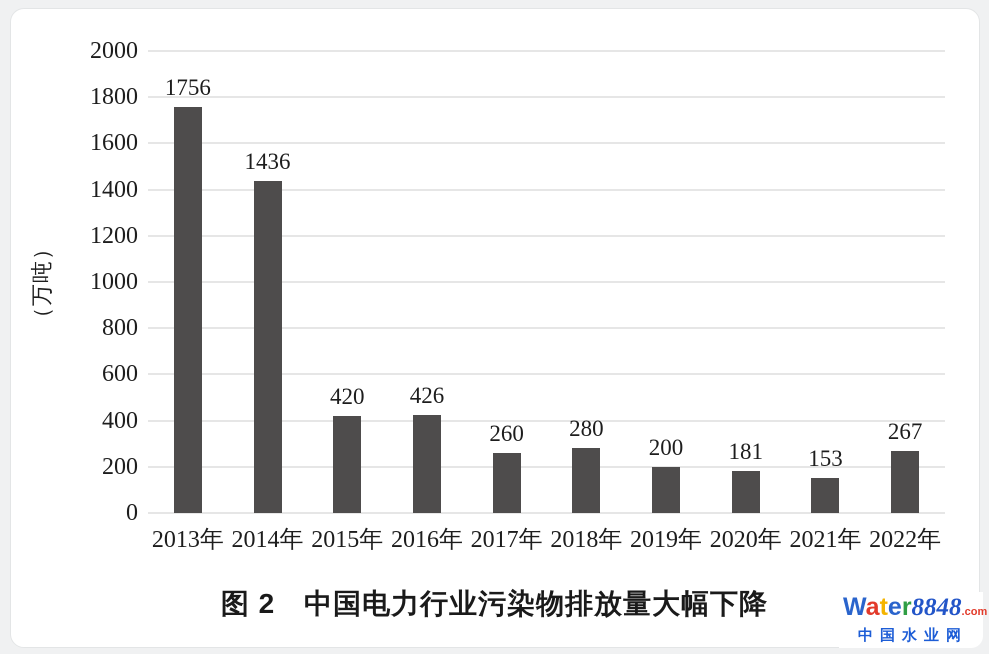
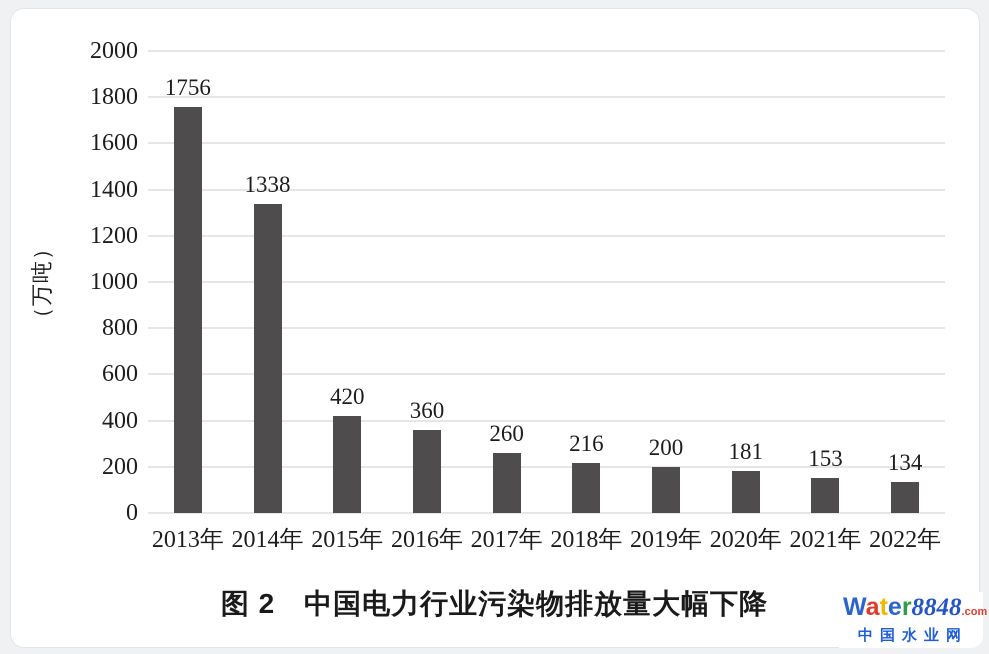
2014年: 1436 -> 1338
2016年: 426 -> 360
2018年: 280 -> 216
2022年: 267 -> 134
